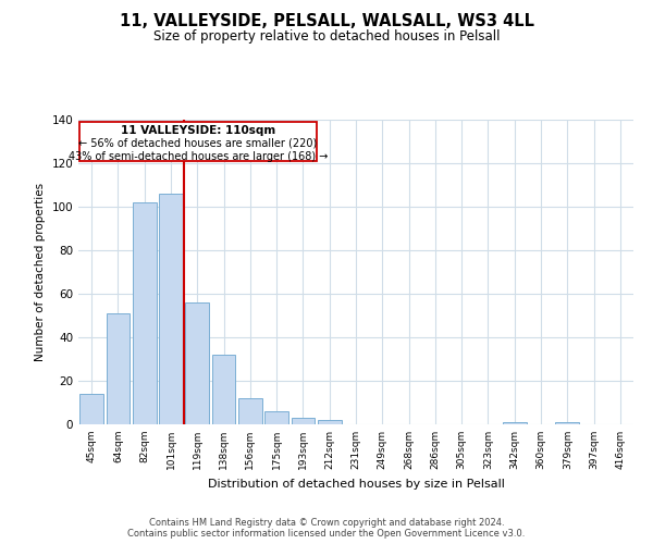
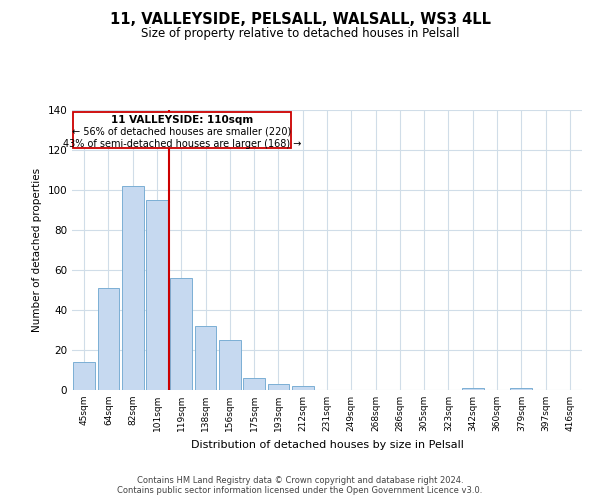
101sqm: 106 -> 95
156sqm: 12 -> 25
